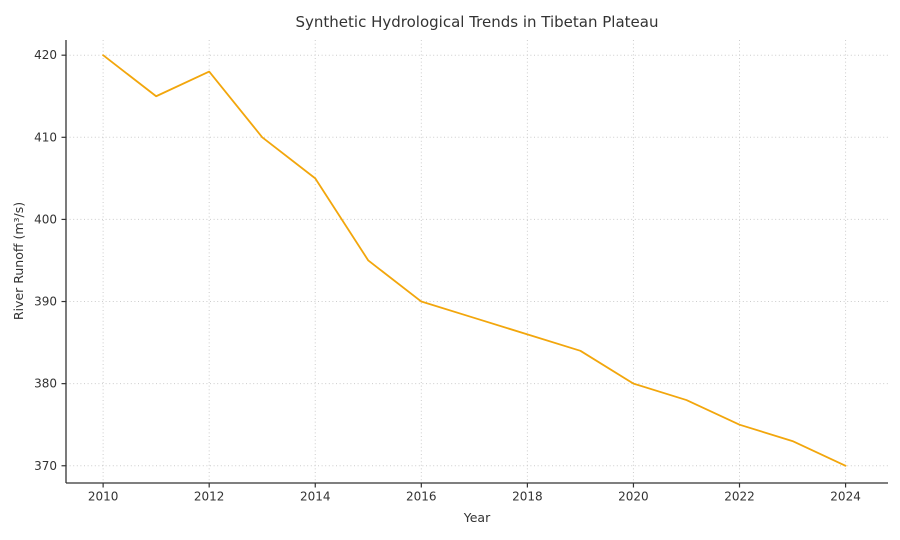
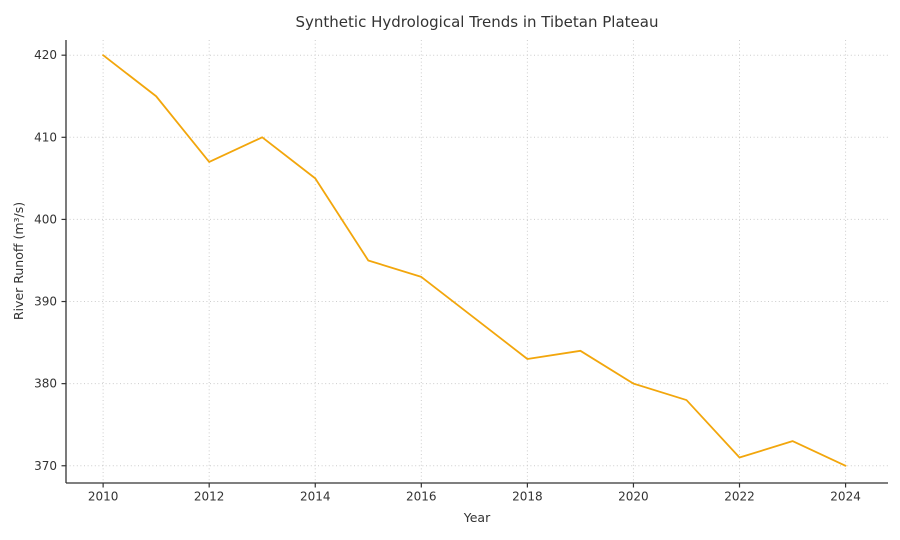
2012: 418 -> 407
2016: 390 -> 393
2018: 386 -> 383
2022: 375 -> 371
